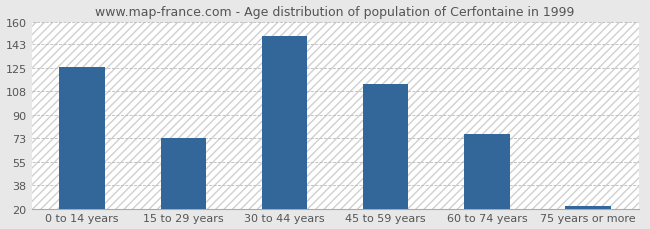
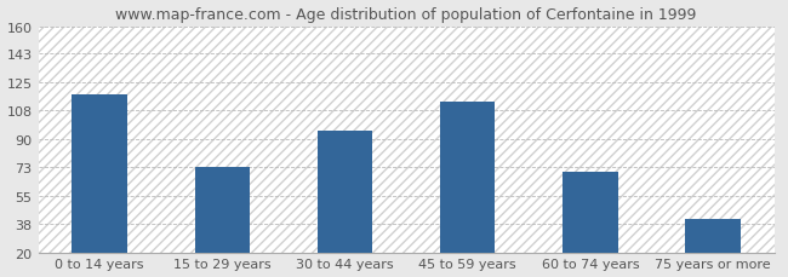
0 to 14 years: 126 -> 118
30 to 44 years: 149 -> 95
60 to 74 years: 76 -> 70
75 years or more: 22 -> 41
